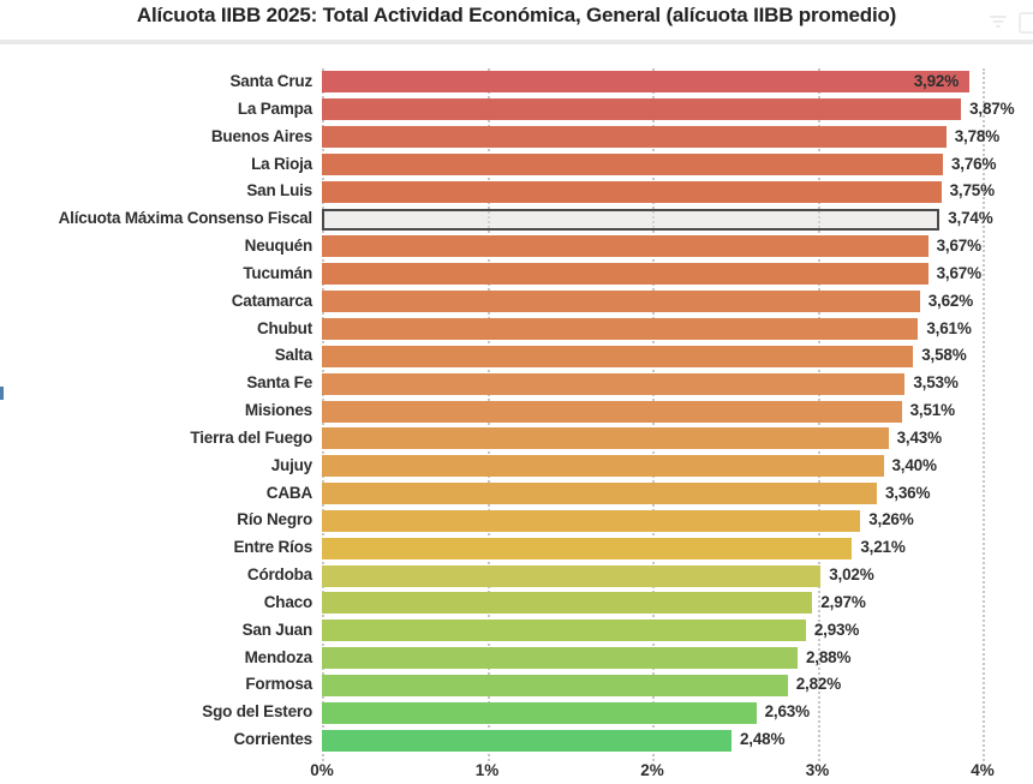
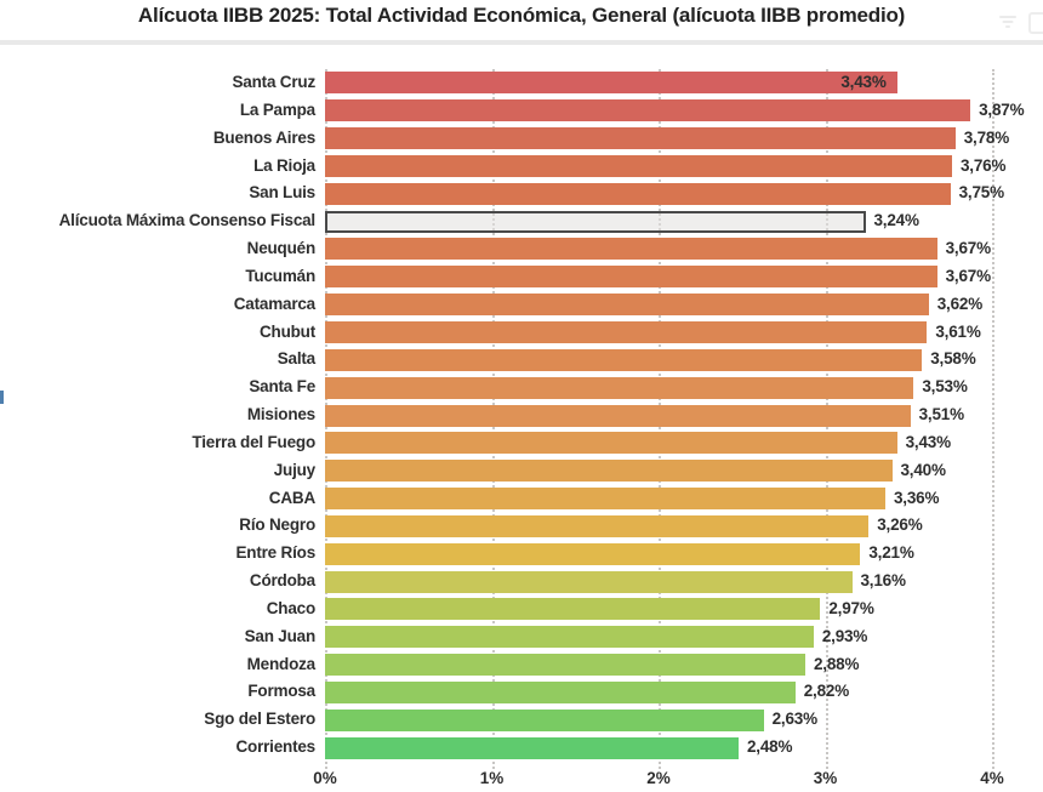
Santa Cruz: 3,92% -> 3,43%
Alícuota Máxima Consenso Fiscal: 3,74% -> 3,24%
Córdoba: 3,02% -> 3,16%
